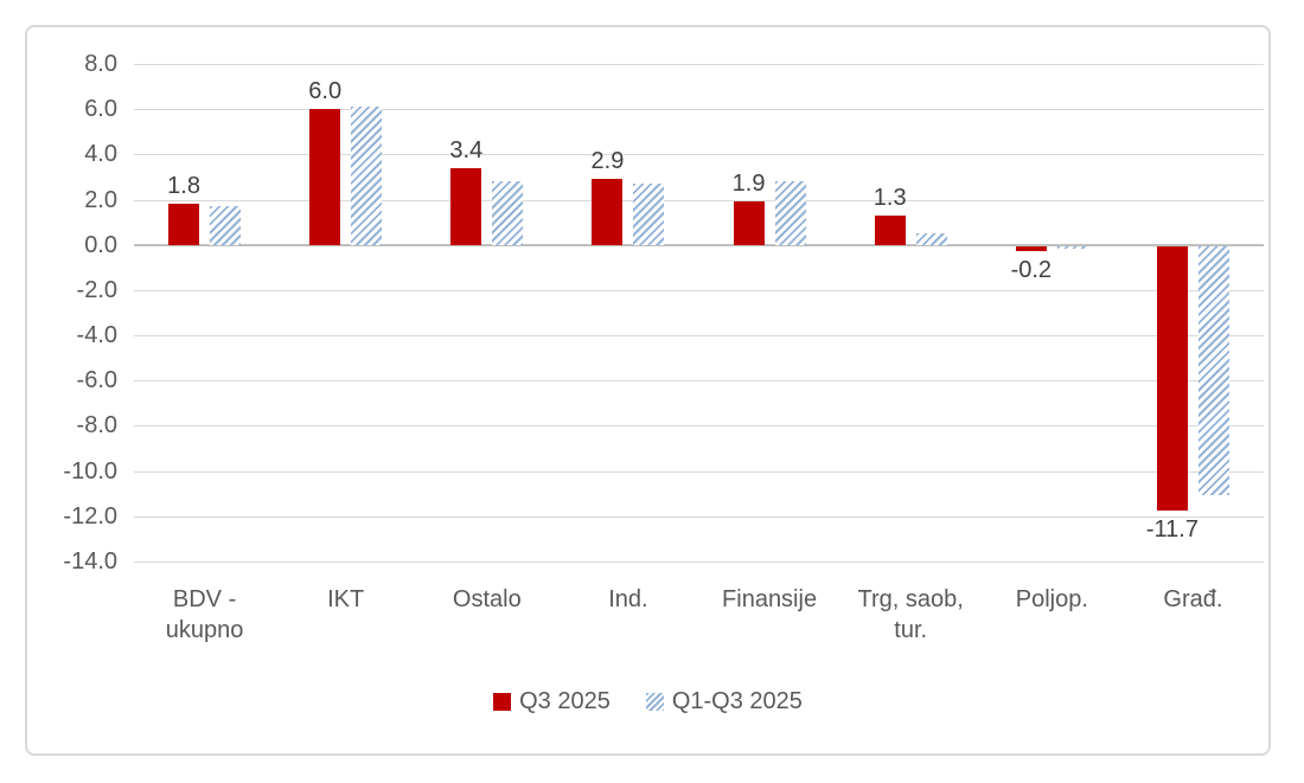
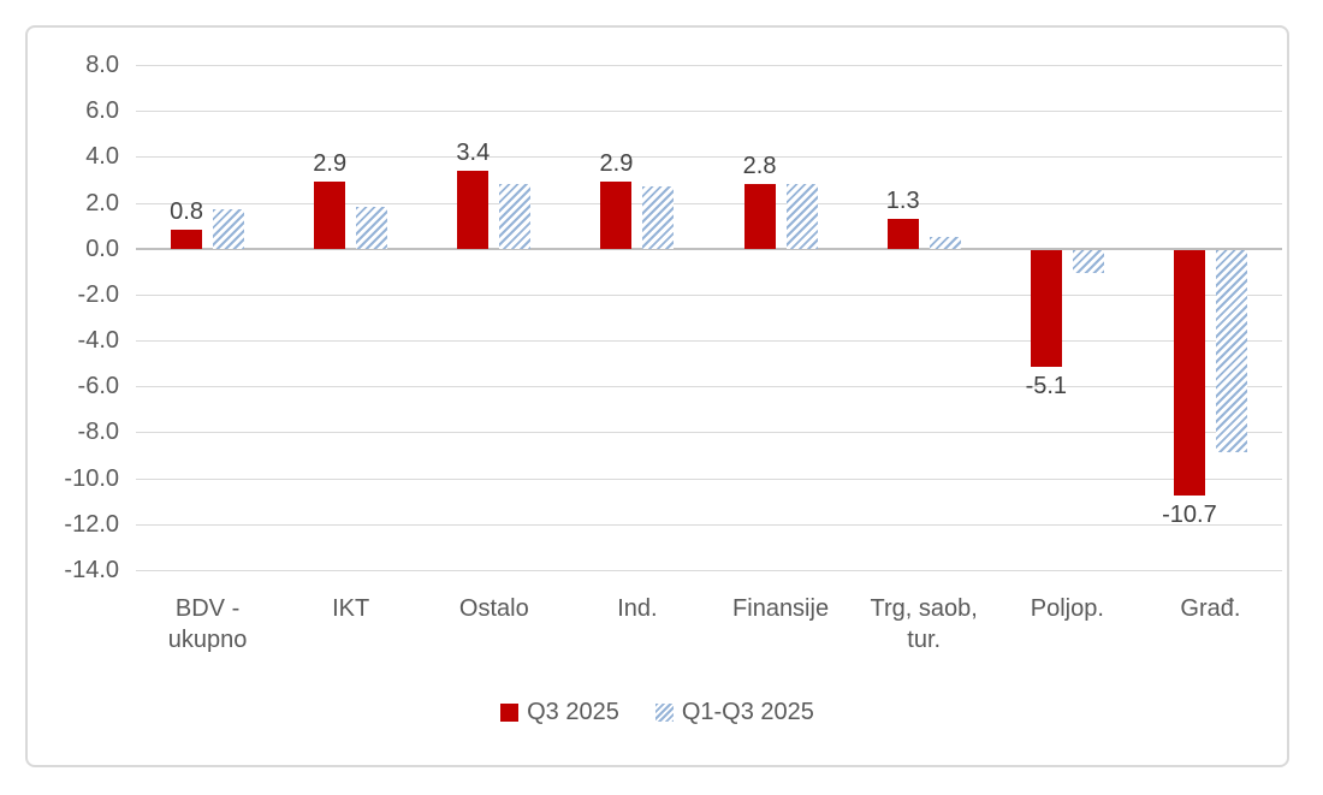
Q3 2025/BDV - ukupno: 1.8 -> 0.8
Q3 2025/IKT: 6.0 -> 2.9
Q1-Q3 2025/IKT: 6.1 -> 1.8
Q3 2025/Finansije: 1.9 -> 2.8
Q3 2025/Poljop.: -0.2 -> -5.1
Q1-Q3 2025/Poljop.: -0.1 -> -1.0
Q3 2025/Građ.: -11.7 -> -10.7
Q1-Q3 2025/Građ.: -11.0 -> -8.8
